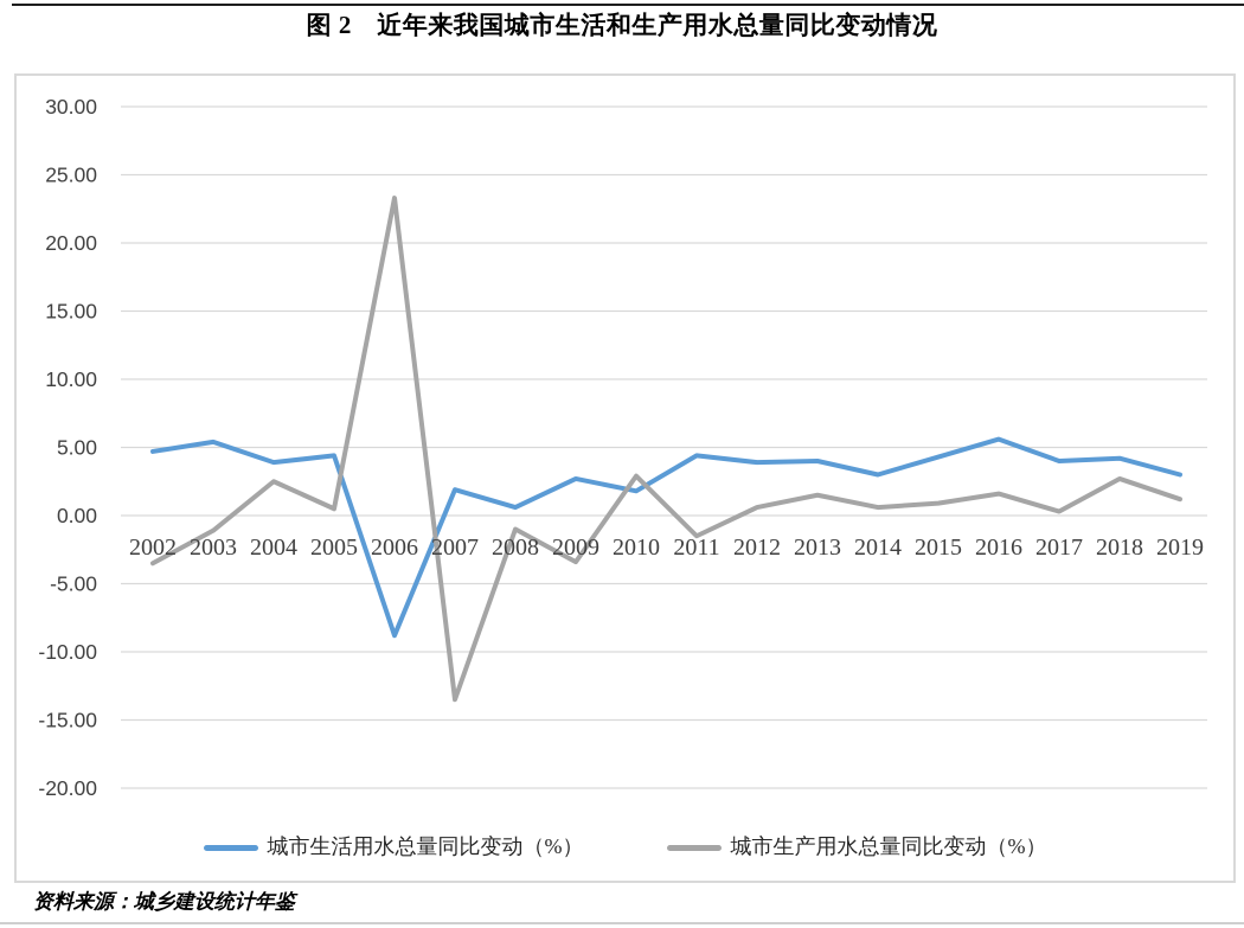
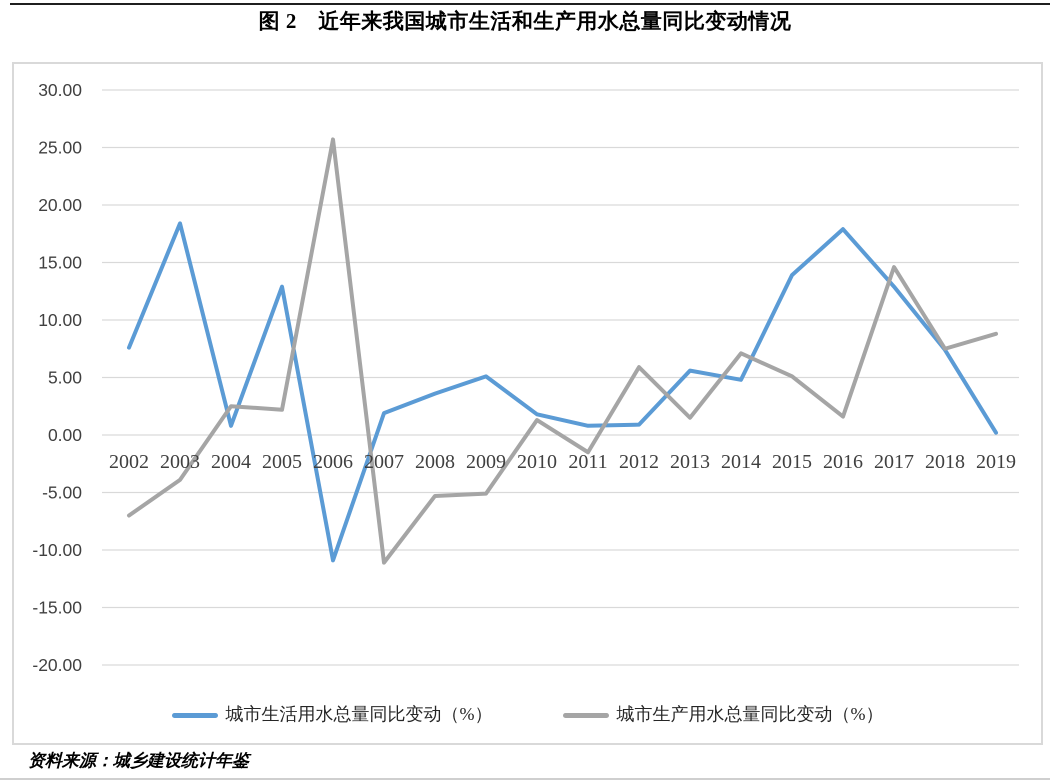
城市生活用水总量同比变动（%）/2002: 4.7 -> 7.6
城市生产用水总量同比变动（%）/2002: -3.5 -> -7.0
城市生活用水总量同比变动（%）/2003: 5.4 -> 18.4
城市生产用水总量同比变动（%）/2003: -1.1 -> -3.9
城市生活用水总量同比变动（%）/2004: 3.9 -> 0.8
城市生活用水总量同比变动（%）/2005: 4.4 -> 12.9
城市生产用水总量同比变动（%）/2005: 0.5 -> 2.2
城市生活用水总量同比变动（%）/2006: -8.8 -> -10.9
城市生产用水总量同比变动（%）/2006: 23.3 -> 25.7
城市生产用水总量同比变动（%）/2007: -13.5 -> -11.1
城市生活用水总量同比变动（%）/2008: 0.6 -> 3.6
城市生产用水总量同比变动（%）/2008: -1.0 -> -5.3
城市生活用水总量同比变动（%）/2009: 2.7 -> 5.1
城市生产用水总量同比变动（%）/2009: -3.4 -> -5.1
城市生产用水总量同比变动（%）/2010: 2.9 -> 1.3
城市生活用水总量同比变动（%）/2011: 4.4 -> 0.8
城市生活用水总量同比变动（%）/2012: 3.9 -> 0.9
城市生产用水总量同比变动（%）/2012: 0.6 -> 5.9
城市生活用水总量同比变动（%）/2013: 4.0 -> 5.6
城市生活用水总量同比变动（%）/2014: 3.0 -> 4.8
城市生产用水总量同比变动（%）/2014: 0.6 -> 7.1
城市生活用水总量同比变动（%）/2015: 4.3 -> 13.9
城市生产用水总量同比变动（%）/2015: 0.9 -> 5.1
城市生活用水总量同比变动（%）/2016: 5.6 -> 17.9
城市生活用水总量同比变动（%）/2017: 4.0 -> 12.9
城市生产用水总量同比变动（%）/2017: 0.3 -> 14.6
城市生活用水总量同比变动（%）/2018: 4.2 -> 7.4
城市生产用水总量同比变动（%）/2018: 2.7 -> 7.5
城市生活用水总量同比变动（%）/2019: 3.0 -> 0.2
城市生产用水总量同比变动（%）/2019: 1.2 -> 8.8
